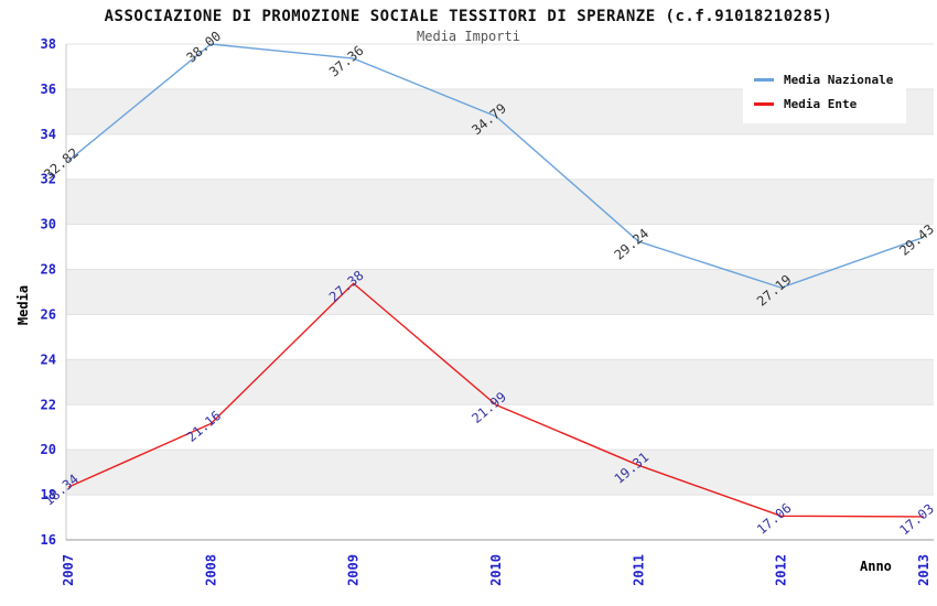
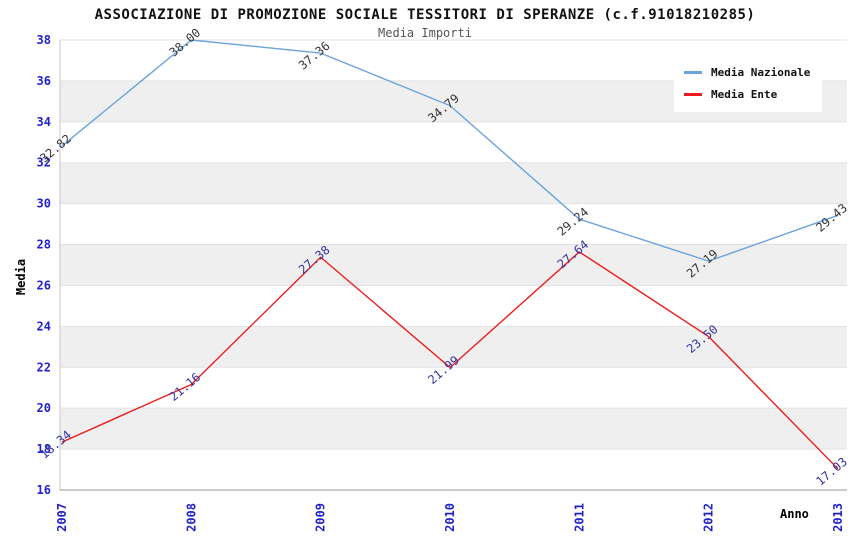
Media Ente/2011: 19.31 -> 27.64
Media Ente/2012: 17.06 -> 23.50
